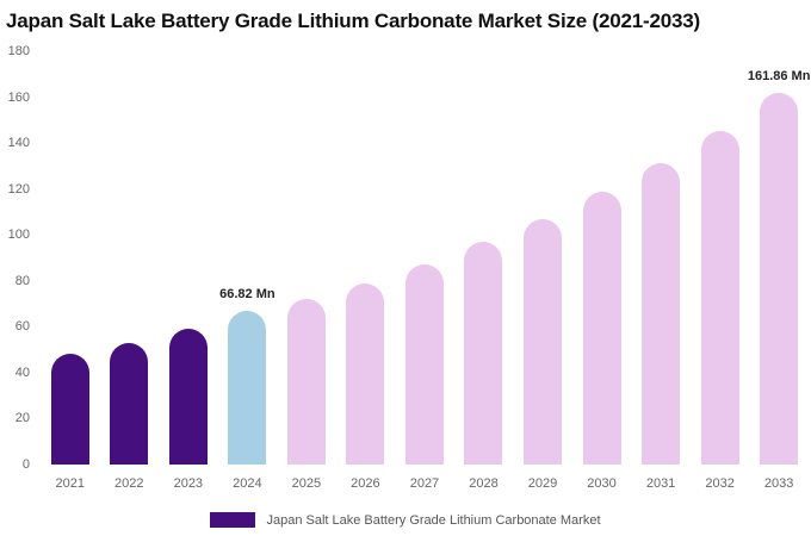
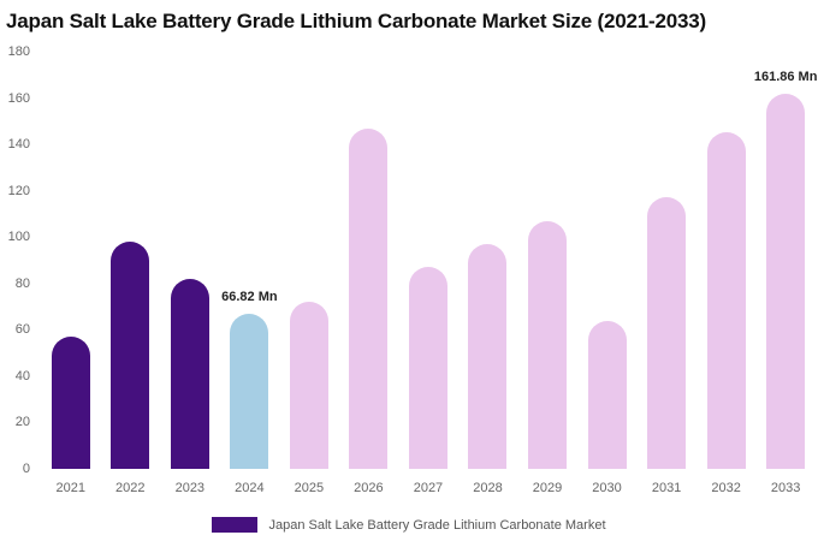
2021: 48 -> 57
2022: 53 -> 98
2023: 59 -> 82
2026: 79 -> 147
2030: 119 -> 64
2031: 131 -> 117
